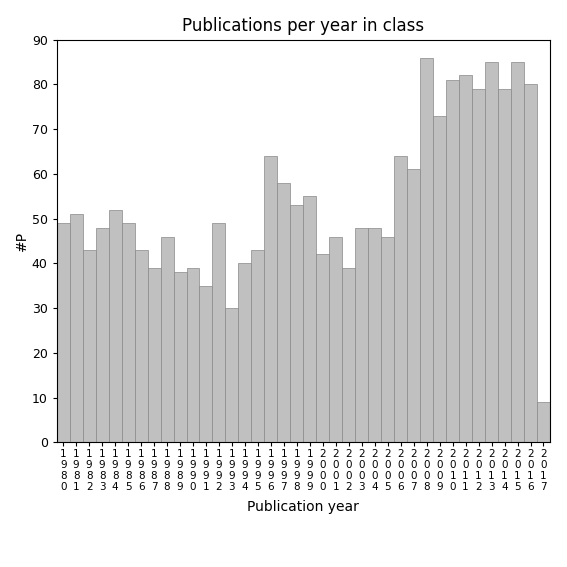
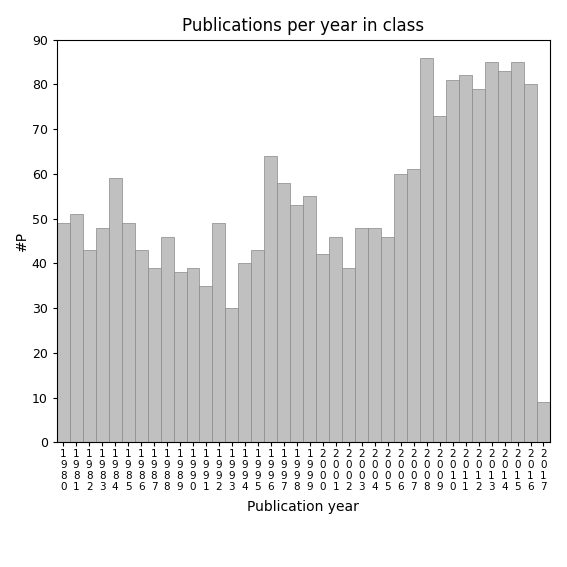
1 9 8 4: 52 -> 59
2 0 0 6: 64 -> 60
2 0 1 4: 79 -> 83
